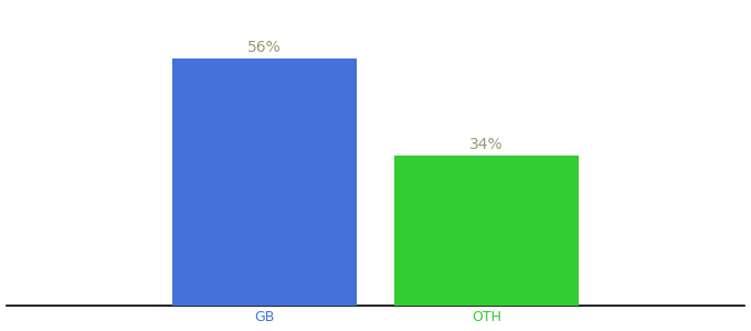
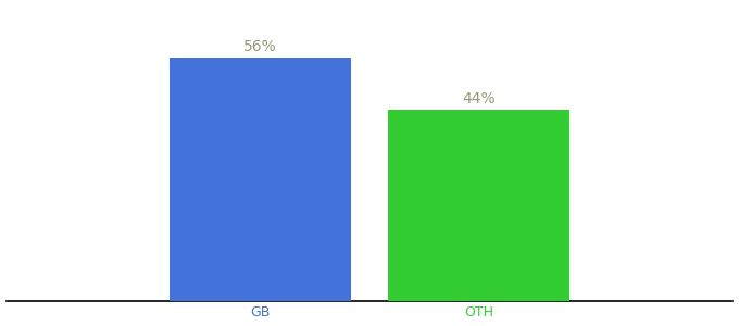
OTH: 34% -> 44%
